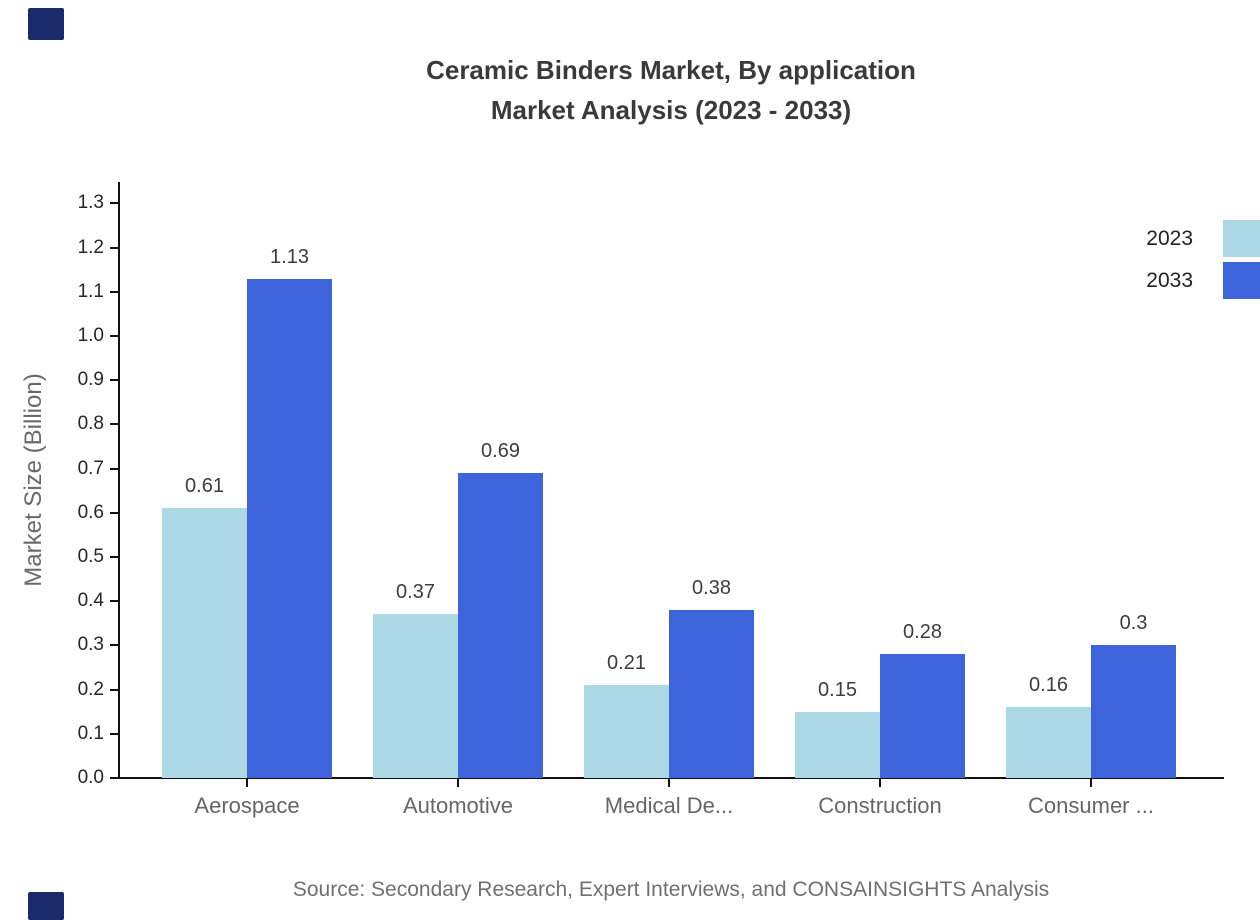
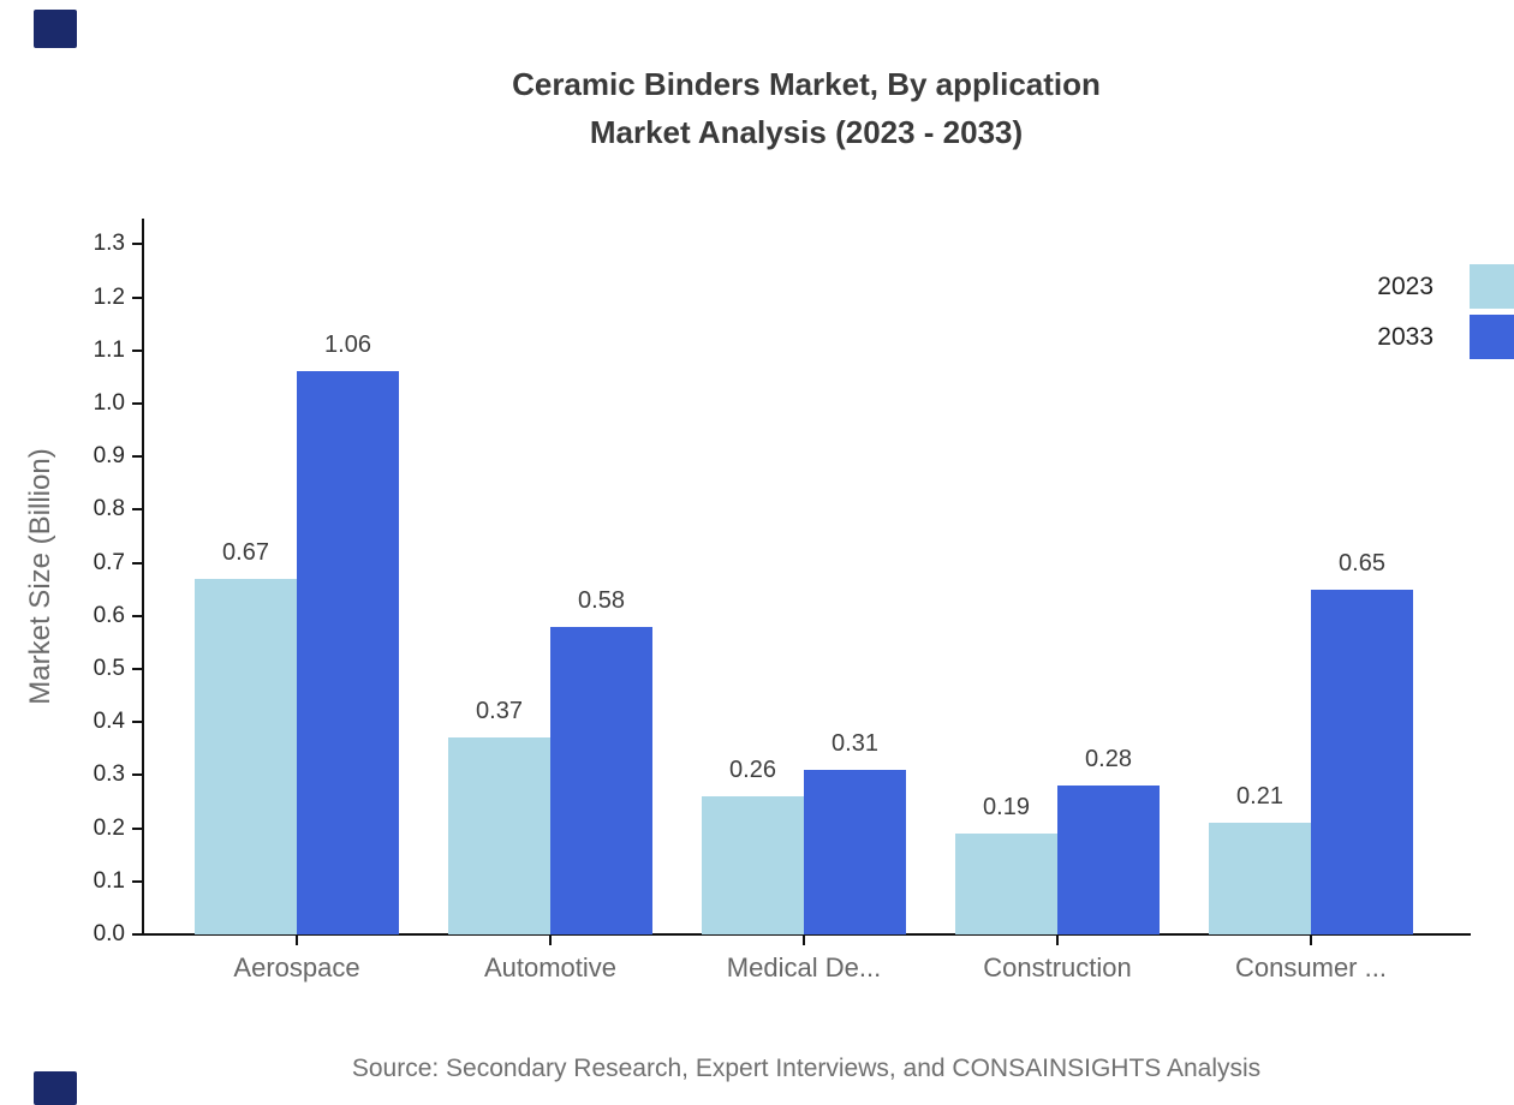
2023/Aerospace: 0.61 -> 0.67
2033/Aerospace: 1.13 -> 1.06
2033/Automotive: 0.69 -> 0.58
2023/Medical De...: 0.21 -> 0.26
2033/Medical De...: 0.38 -> 0.31
2023/Construction: 0.15 -> 0.19
2023/Consumer ...: 0.16 -> 0.21
2033/Consumer ...: 0.3 -> 0.65
